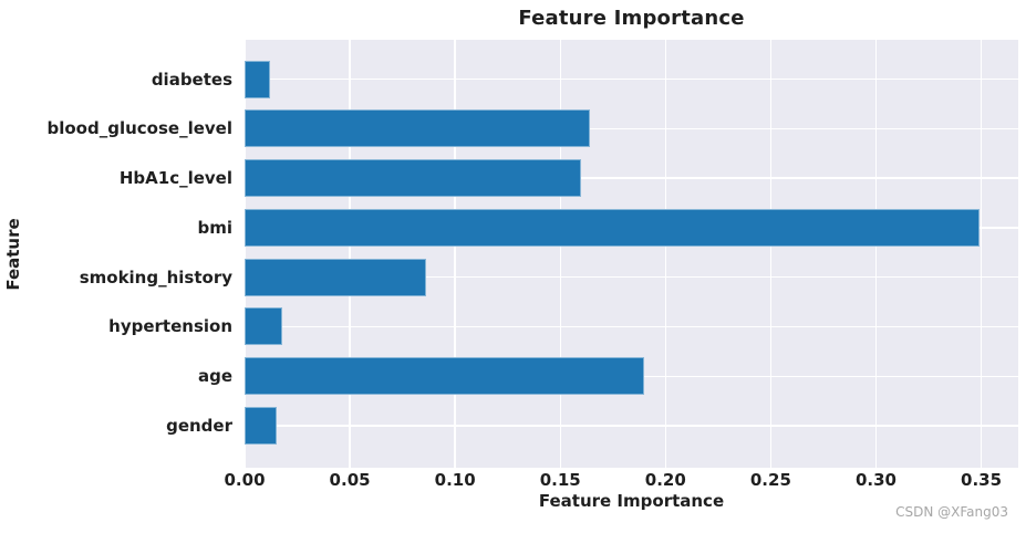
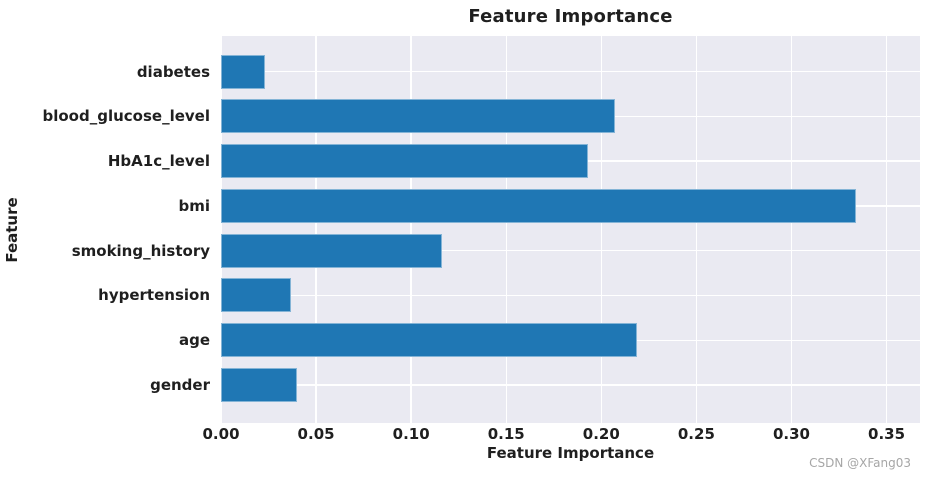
diabetes: 0.012 -> 0.023
blood_glucose_level: 0.164 -> 0.207
HbA1c_level: 0.160 -> 0.193
bmi: 0.349 -> 0.334
smoking_history: 0.086 -> 0.116
hypertension: 0.018 -> 0.037
age: 0.190 -> 0.219
gender: 0.015 -> 0.040
